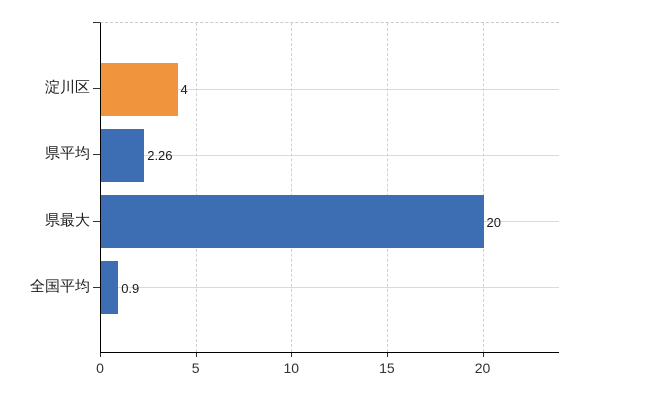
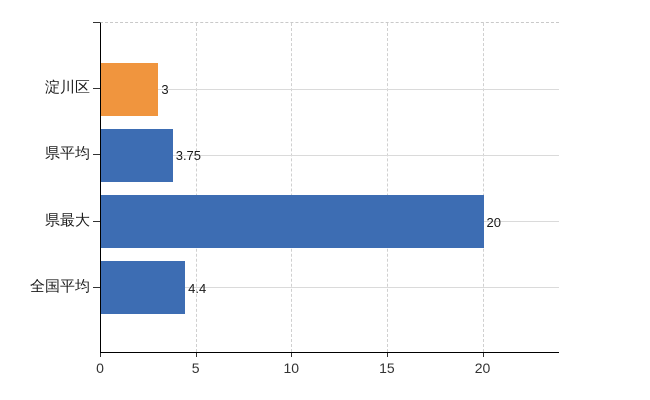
淀川区: 4 -> 3
県平均: 2.26 -> 3.75
全国平均: 0.9 -> 4.4
